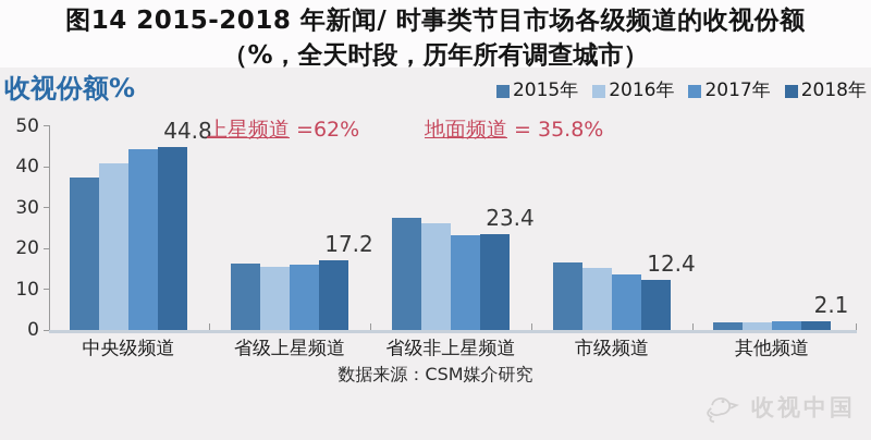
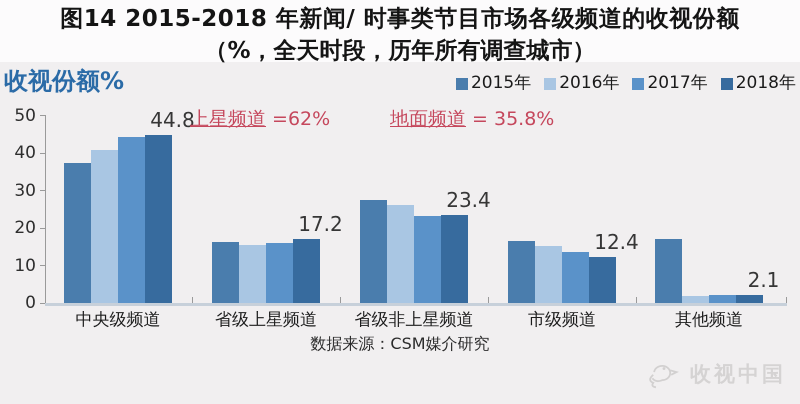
2015年/其他频道: 2 -> 17
